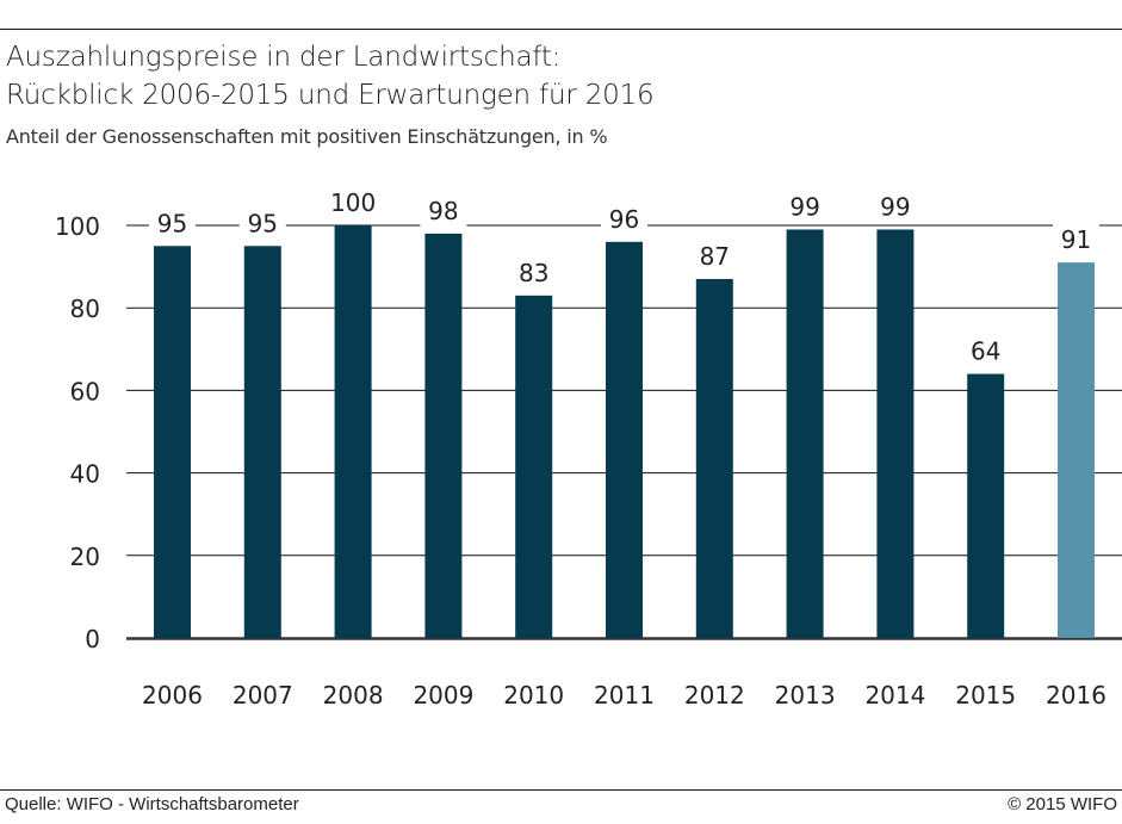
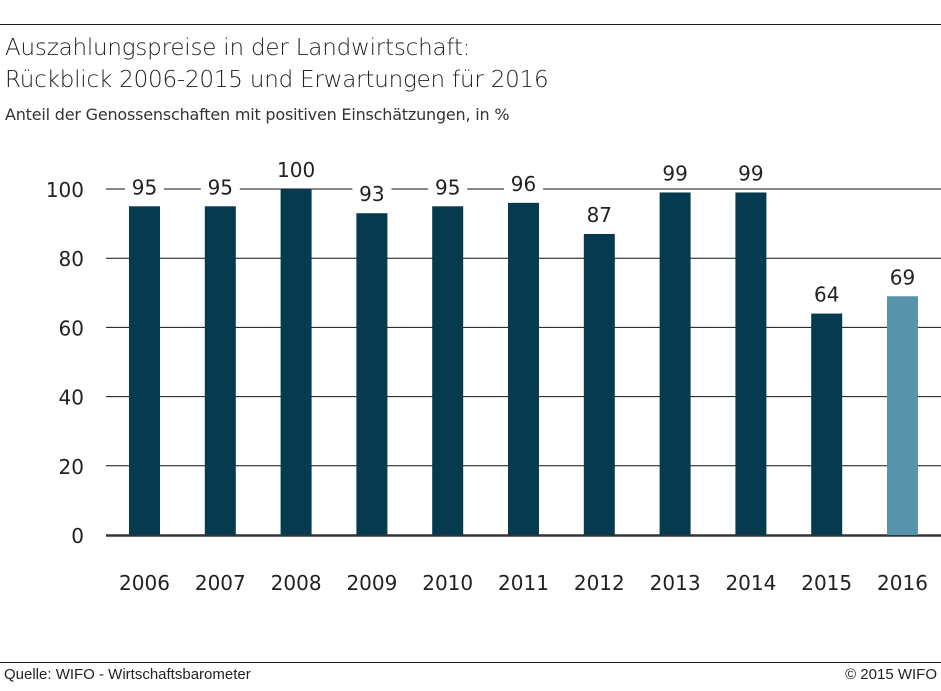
2009: 98 -> 93
2010: 83 -> 95
2016: 91 -> 69
